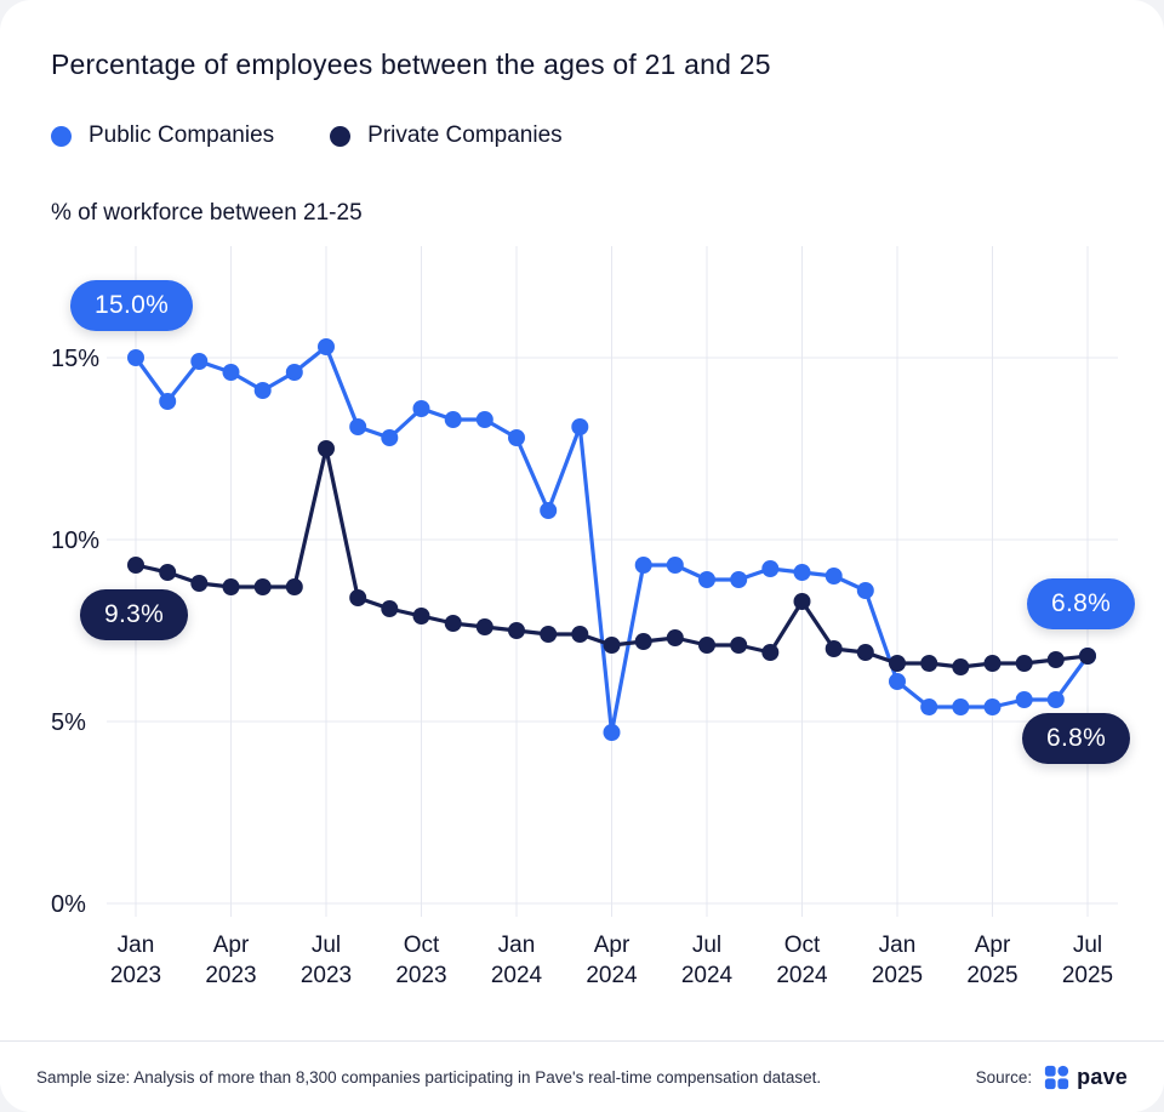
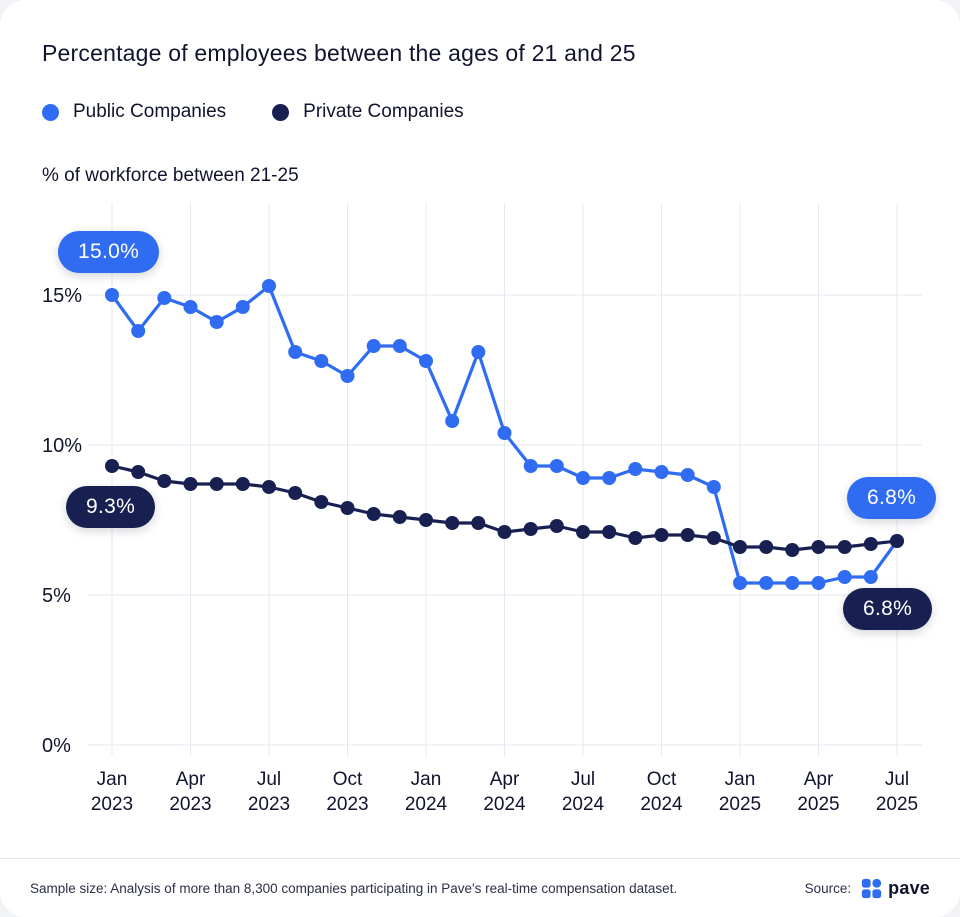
Private Companies/Jul 2023: 12.5% -> 8.6%
Public Companies/Oct 2023: 13.6% -> 12.3%
Public Companies/Apr 2024: 4.7% -> 10.4%
Private Companies/Oct 2024: 8.3% -> 7.0%
Public Companies/Jan 2025: 6.1% -> 5.4%
